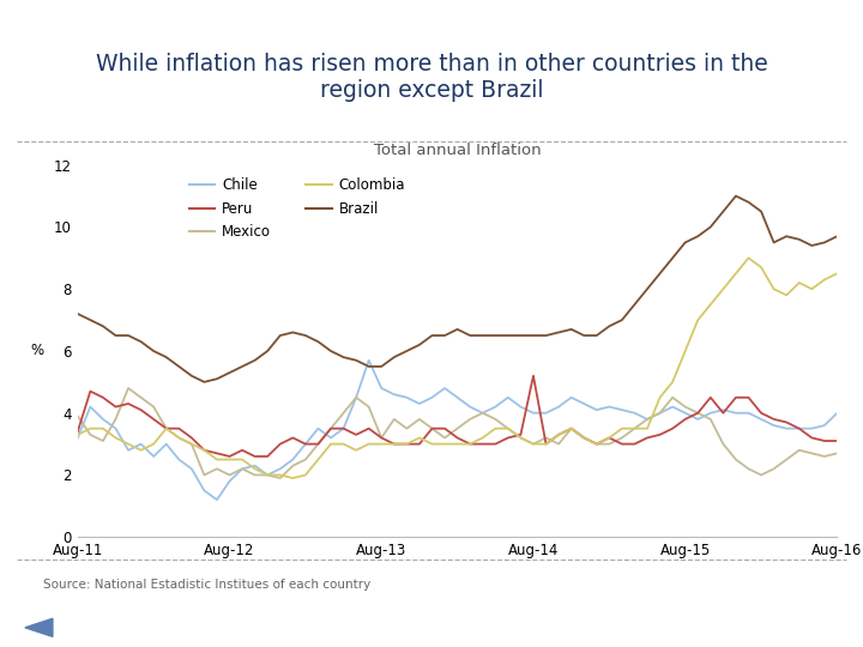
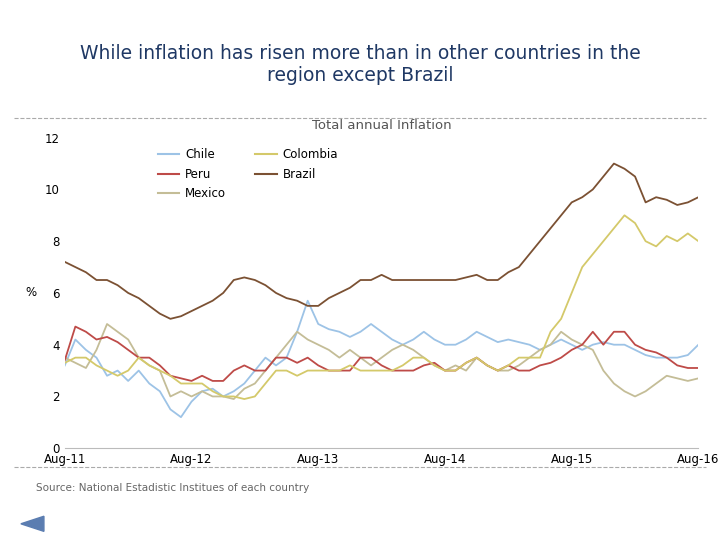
Mexico/Aug-11: 3.9 -> 3.5
Mexico/Aug-13: 3.2 -> 4.0
Peru/Aug-14: 5.2 -> 3.0
Colombia/Aug-16: 8.5 -> 8.0
